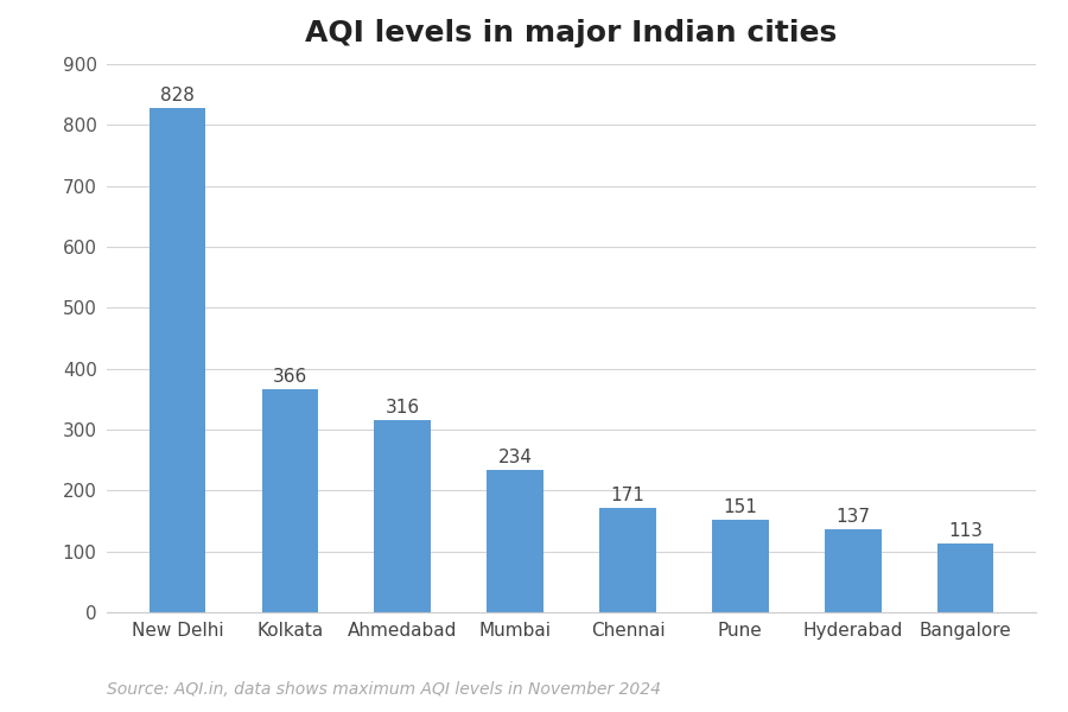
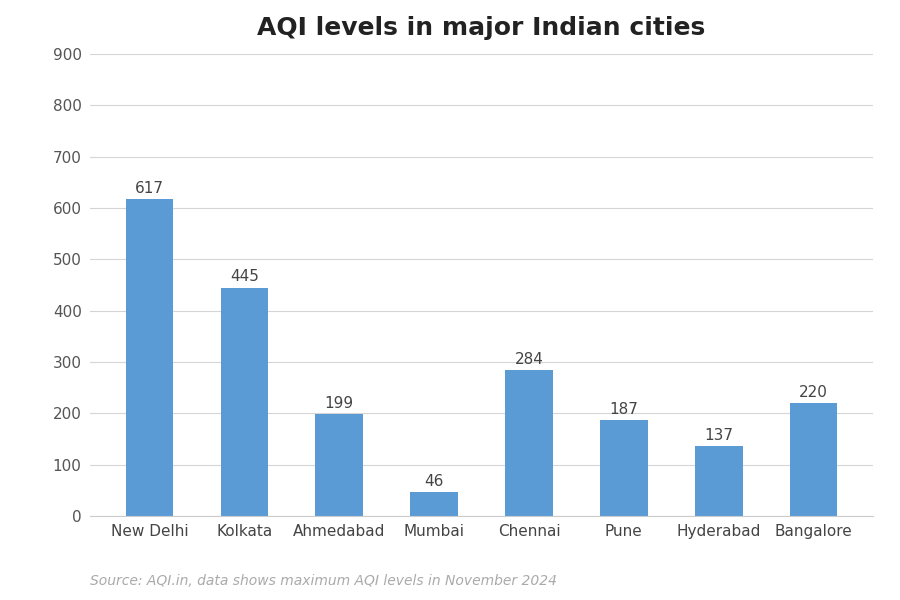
New Delhi: 828 -> 617
Kolkata: 366 -> 445
Ahmedabad: 316 -> 199
Mumbai: 234 -> 46
Chennai: 171 -> 284
Pune: 151 -> 187
Bangalore: 113 -> 220
